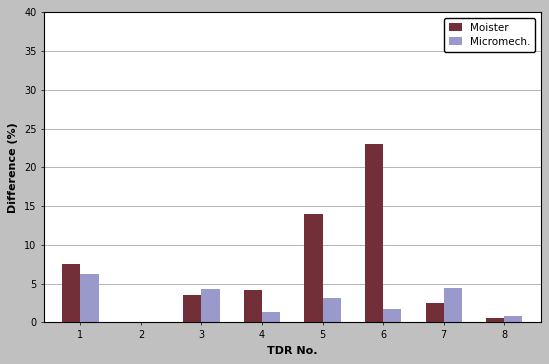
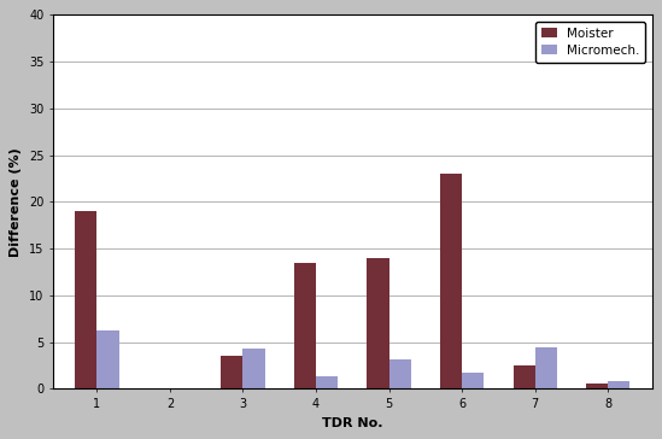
Moister/1: 7.6 -> 19.0
Moister/4: 4.2 -> 13.5
